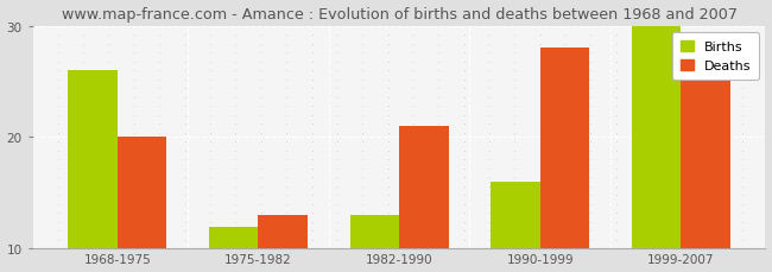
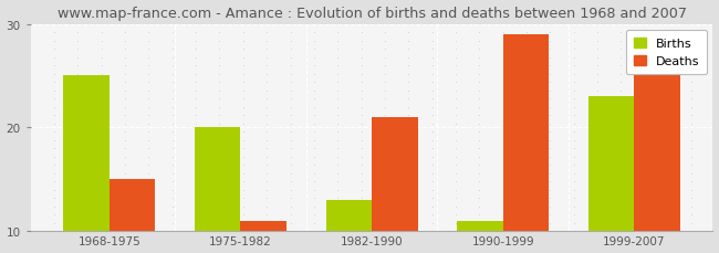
Births/1968-1975: 26 -> 25
Deaths/1968-1975: 20 -> 15
Births/1975-1982: 12 -> 20
Deaths/1975-1982: 13 -> 11
Births/1990-1999: 16 -> 11
Deaths/1990-1999: 28 -> 29
Births/1999-2007: 30 -> 23
